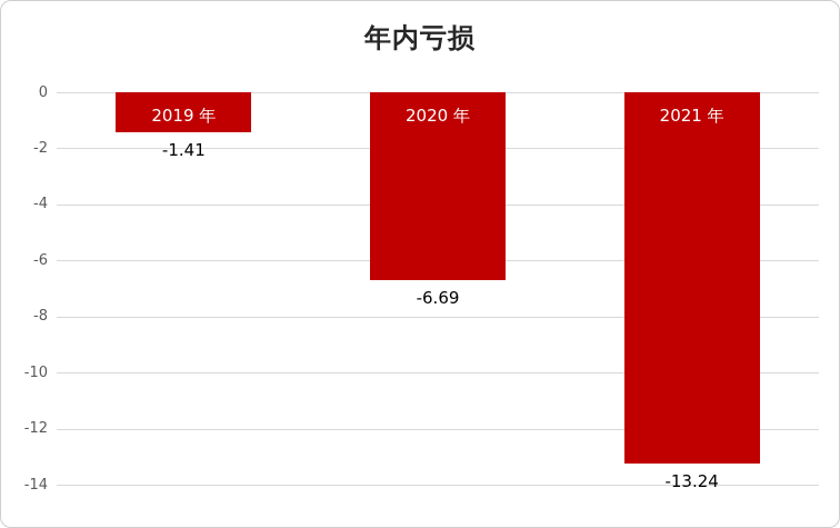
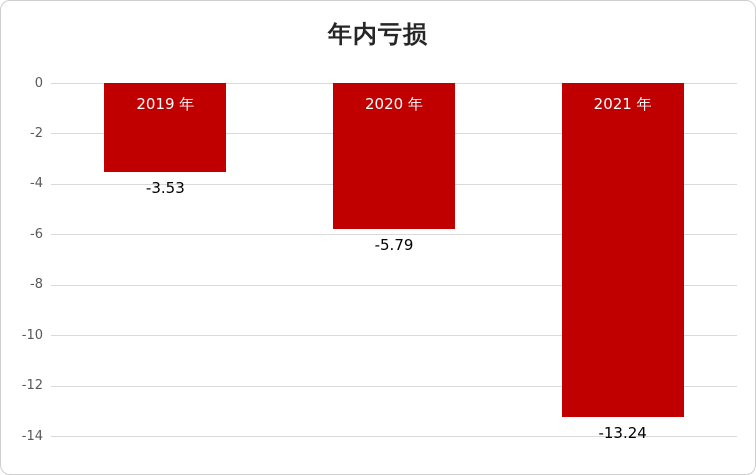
2019 年: -1.41 -> -3.53
2020 年: -6.69 -> -5.79
